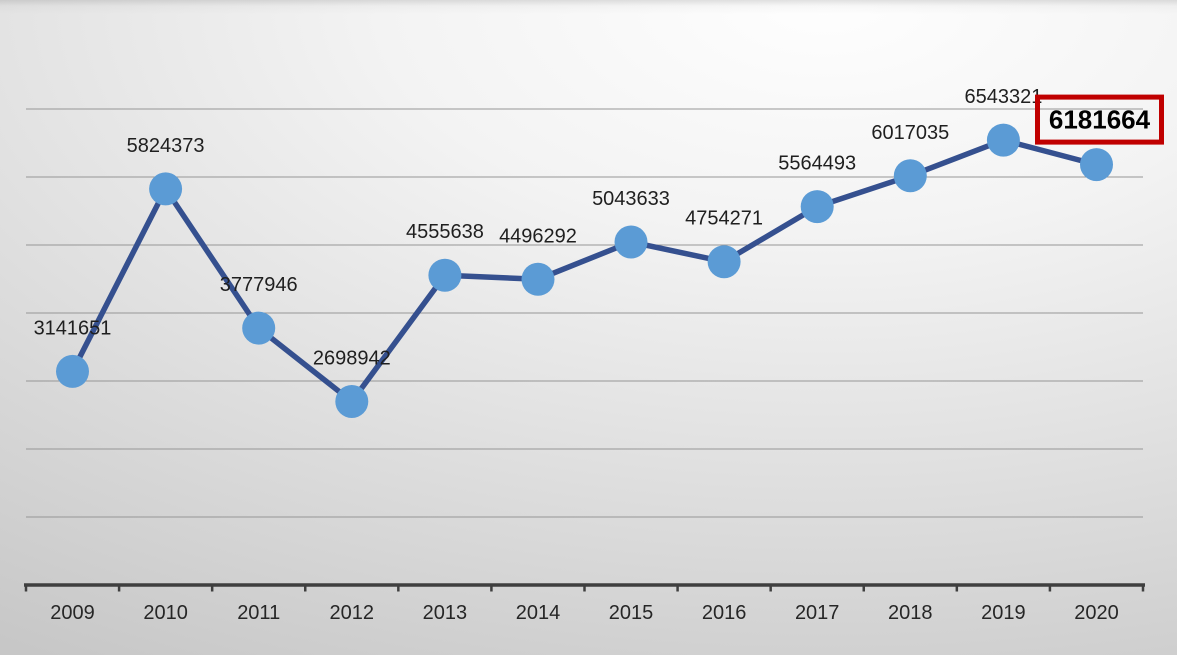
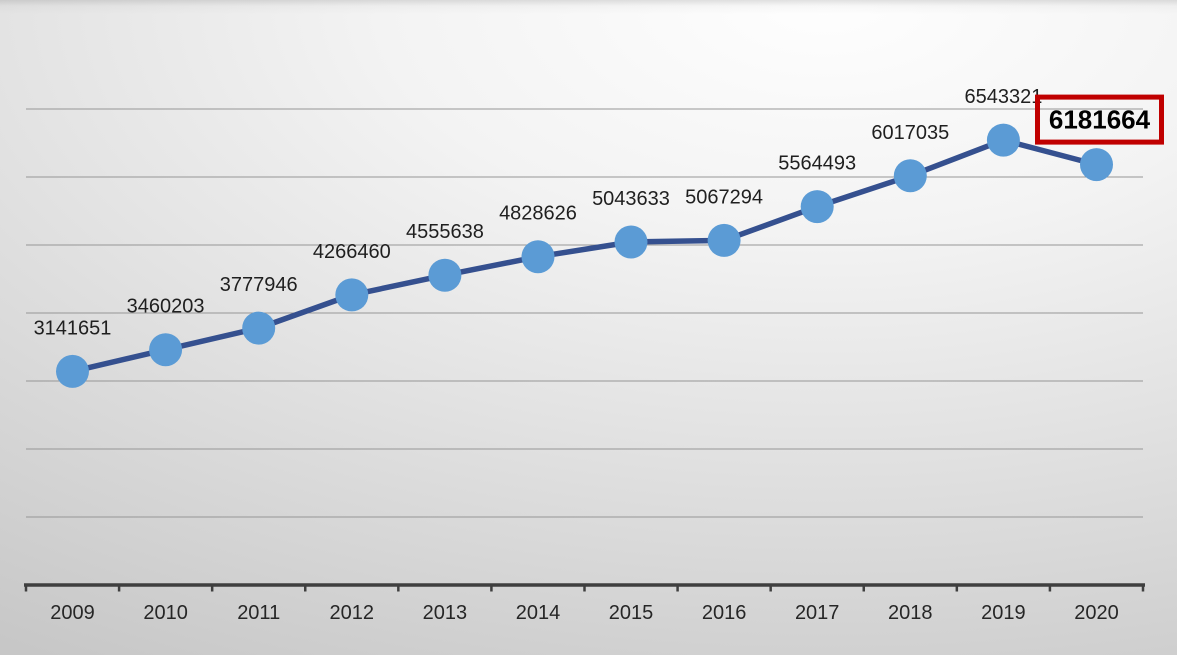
2010: 5824373 -> 3460203
2012: 2698942 -> 4266460
2014: 4496292 -> 4828626
2016: 4754271 -> 5067294
